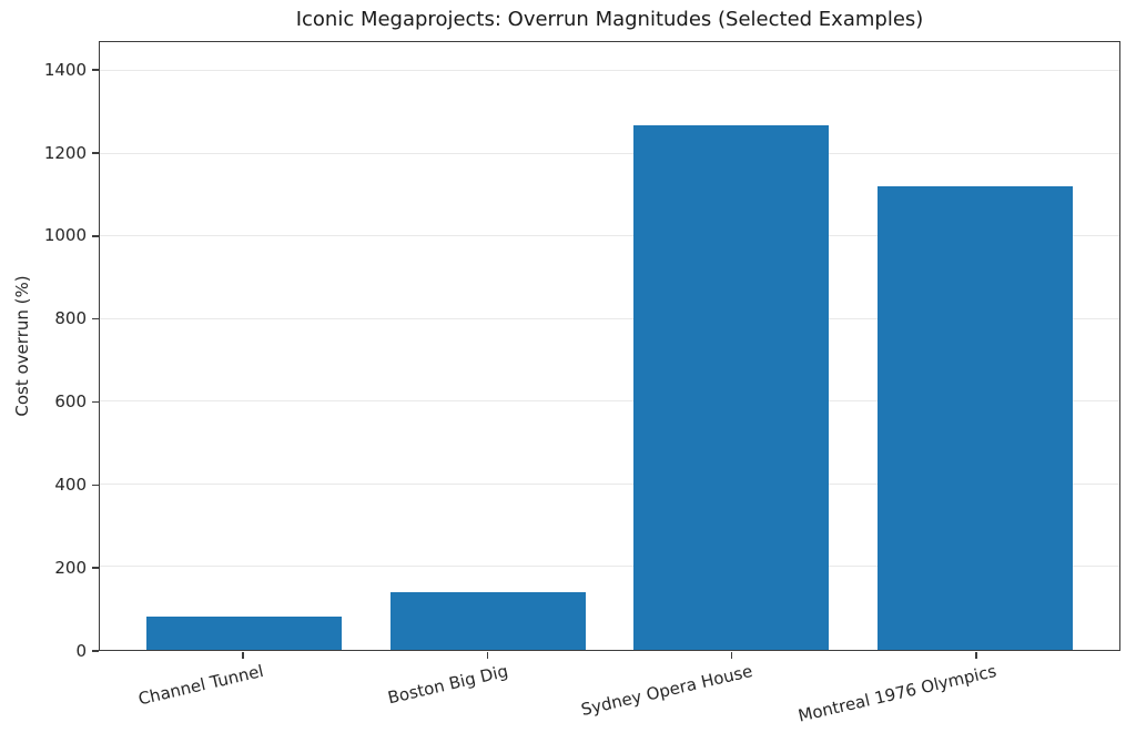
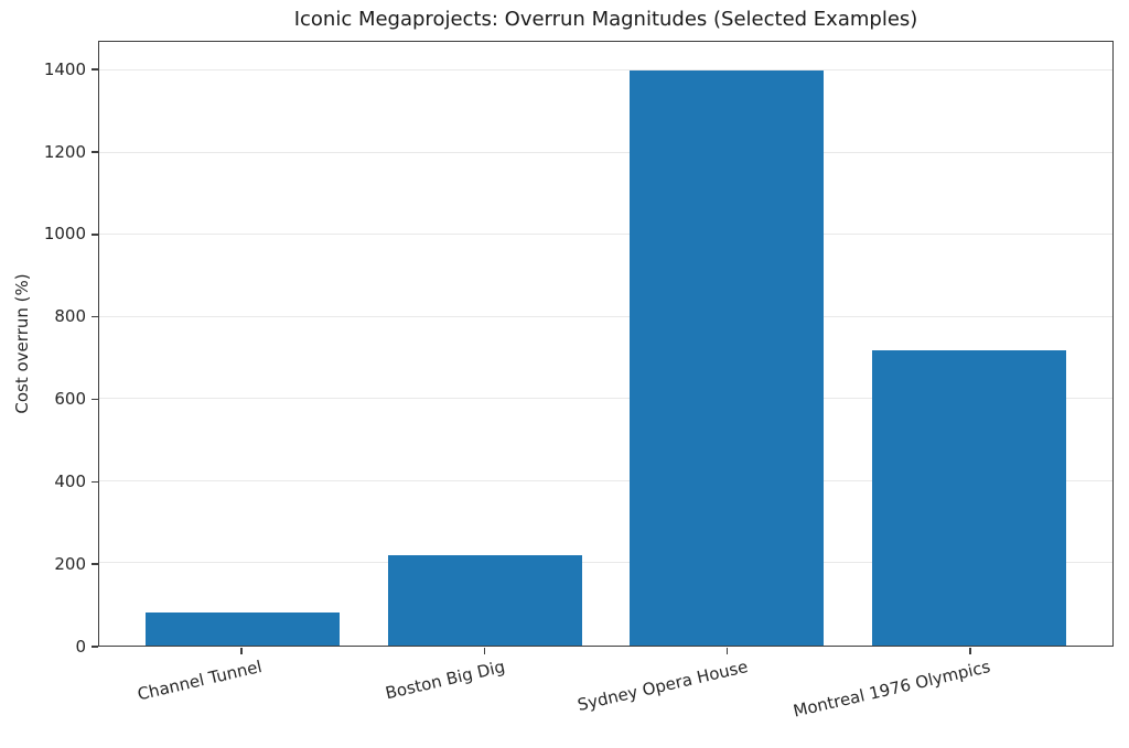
Boston Big Dig: 140 -> 220
Sydney Opera House: 1270 -> 1400
Montreal 1976 Olympics: 1120 -> 720
